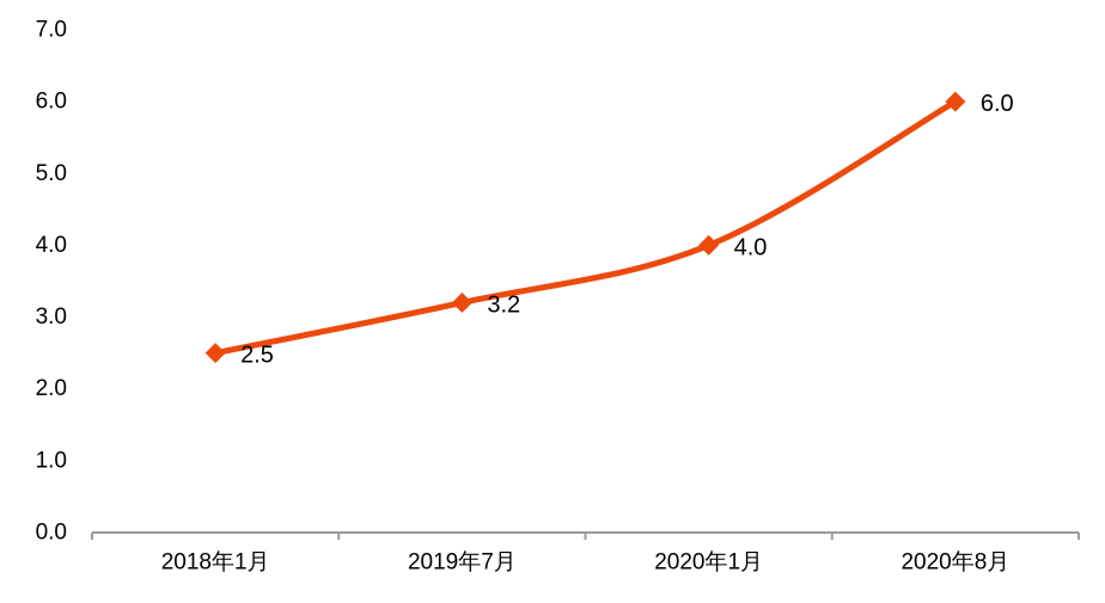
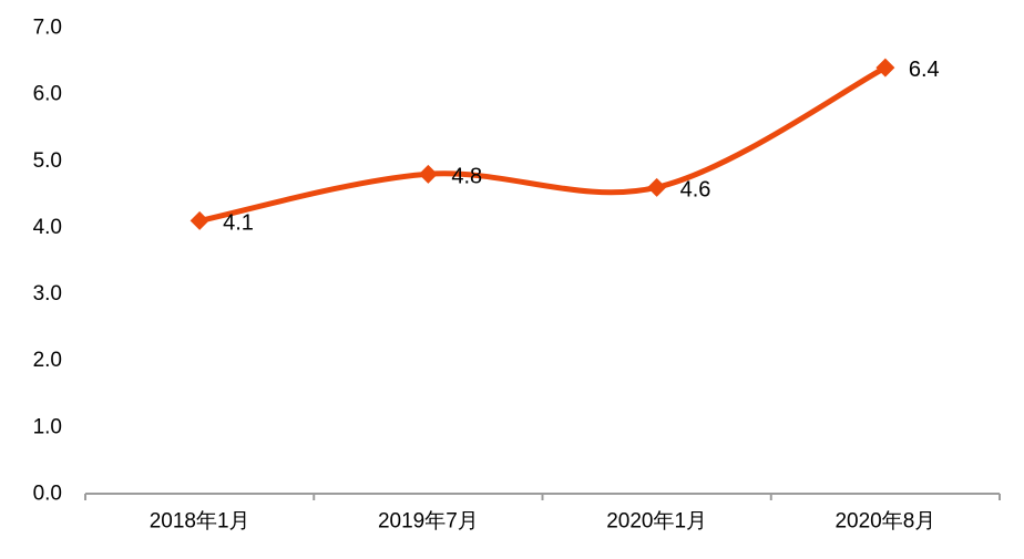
2018年1月: 2.5 -> 4.1
2019年7月: 3.2 -> 4.8
2020年1月: 4.0 -> 4.6
2020年8月: 6.0 -> 6.4
